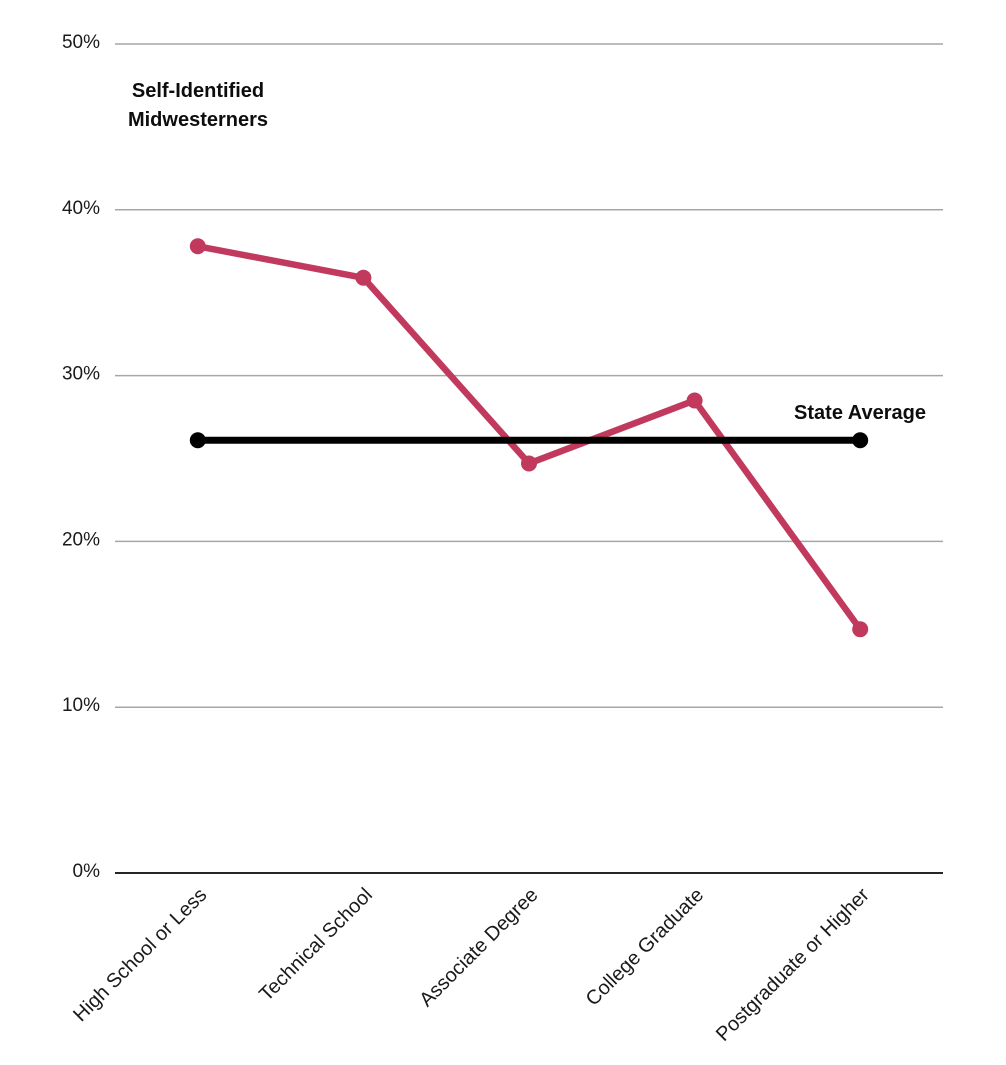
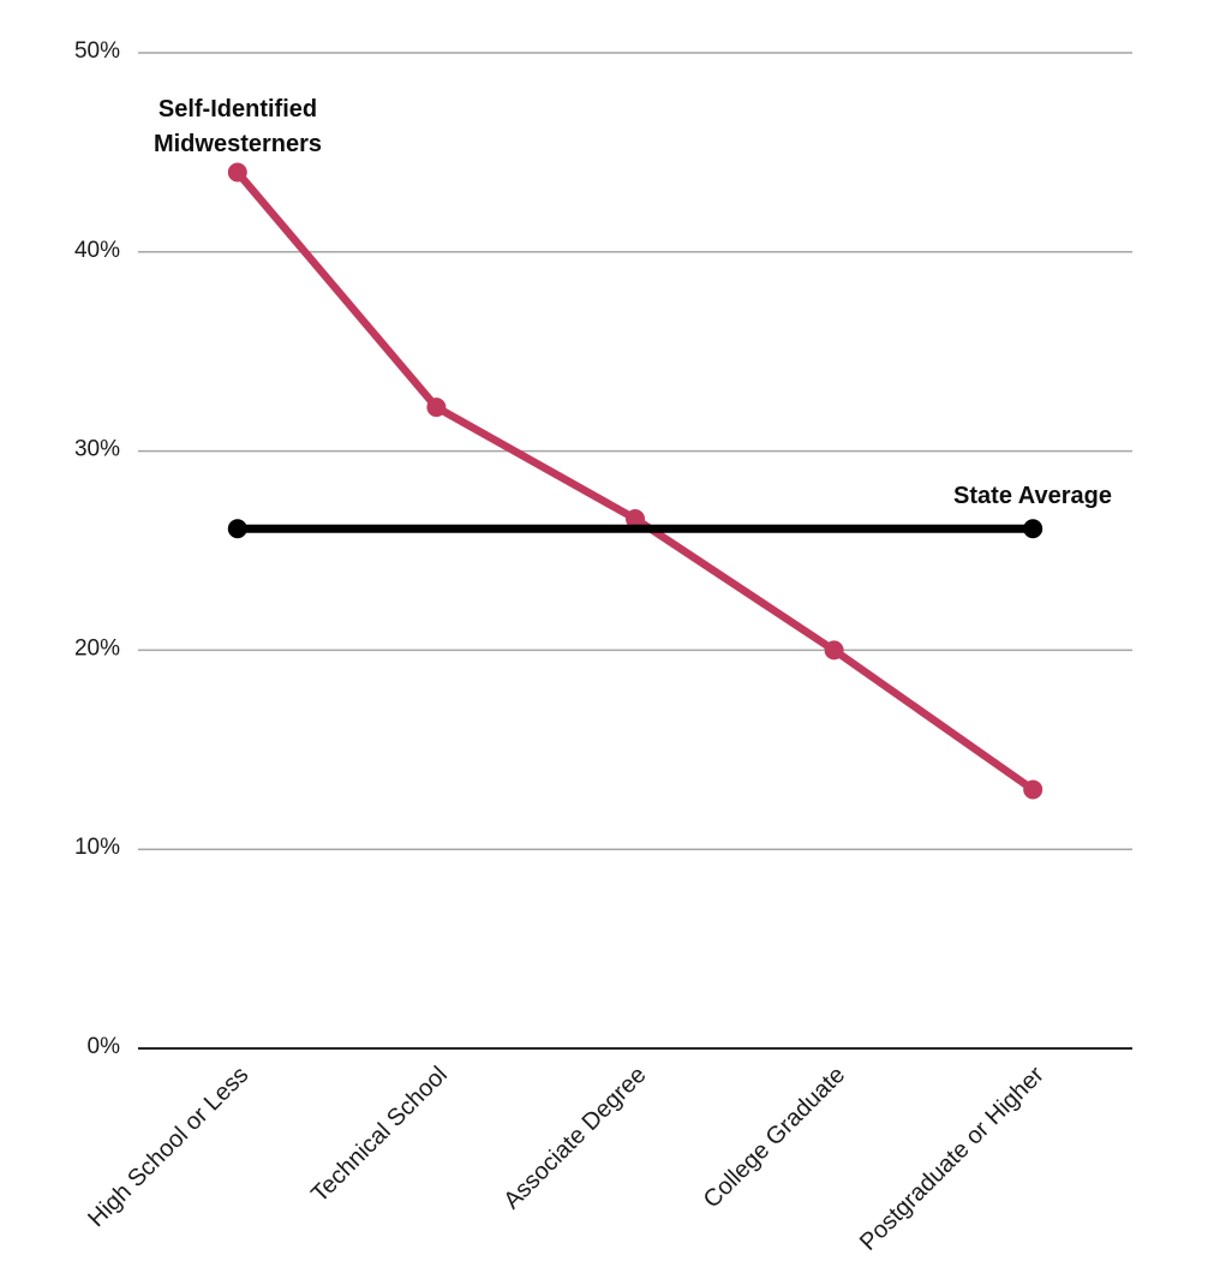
High School or Less: 37.8% -> 44.0%
Technical School: 35.9% -> 32.2%
Associate Degree: 24.7% -> 26.6%
College Graduate: 28.5% -> 20.0%
Postgraduate or Higher: 14.7% -> 13.0%
